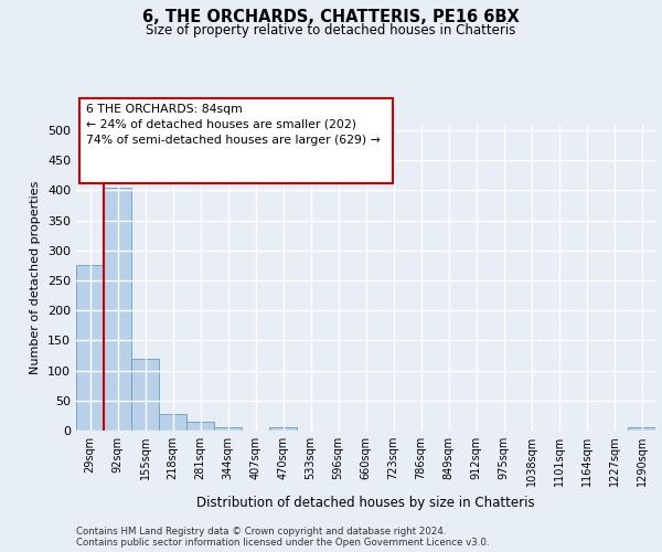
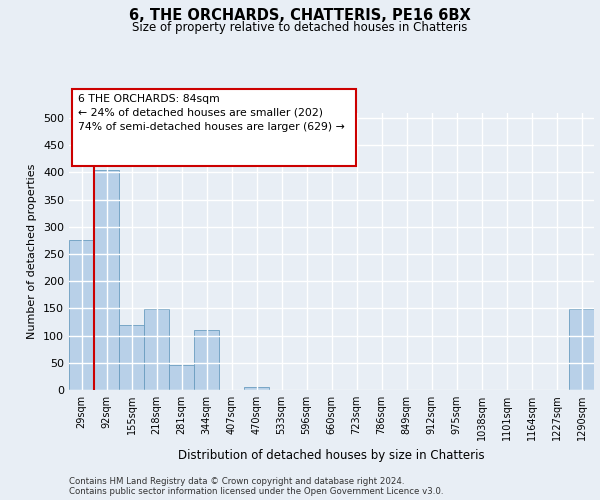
218sqm: 28 -> 148
281sqm: 14 -> 46
344sqm: 5 -> 110
1290sqm: 5 -> 148
